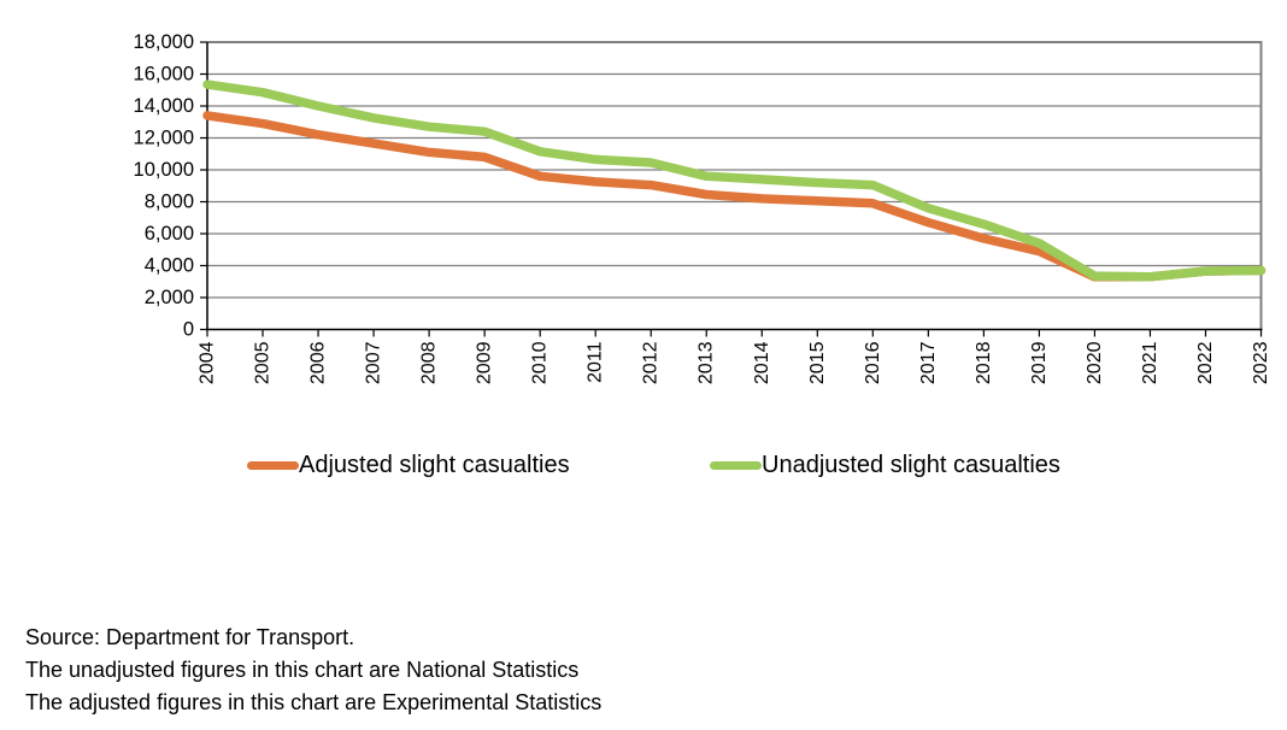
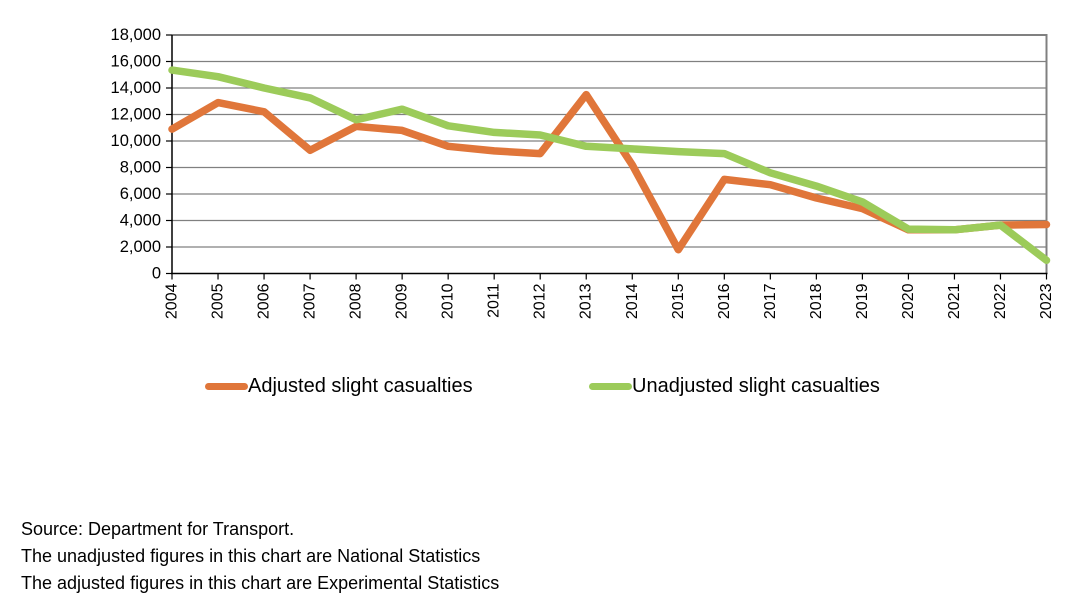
Adjusted slight casualties/2004: 13400 -> 10900
Adjusted slight casualties/2007: 11600 -> 9300
Unadjusted slight casualties/2008: 12700 -> 11600
Adjusted slight casualties/2013: 8400 -> 13500
Adjusted slight casualties/2015: 8000 -> 1800
Adjusted slight casualties/2016: 7900 -> 7100
Unadjusted slight casualties/2023: 3700 -> 1000
